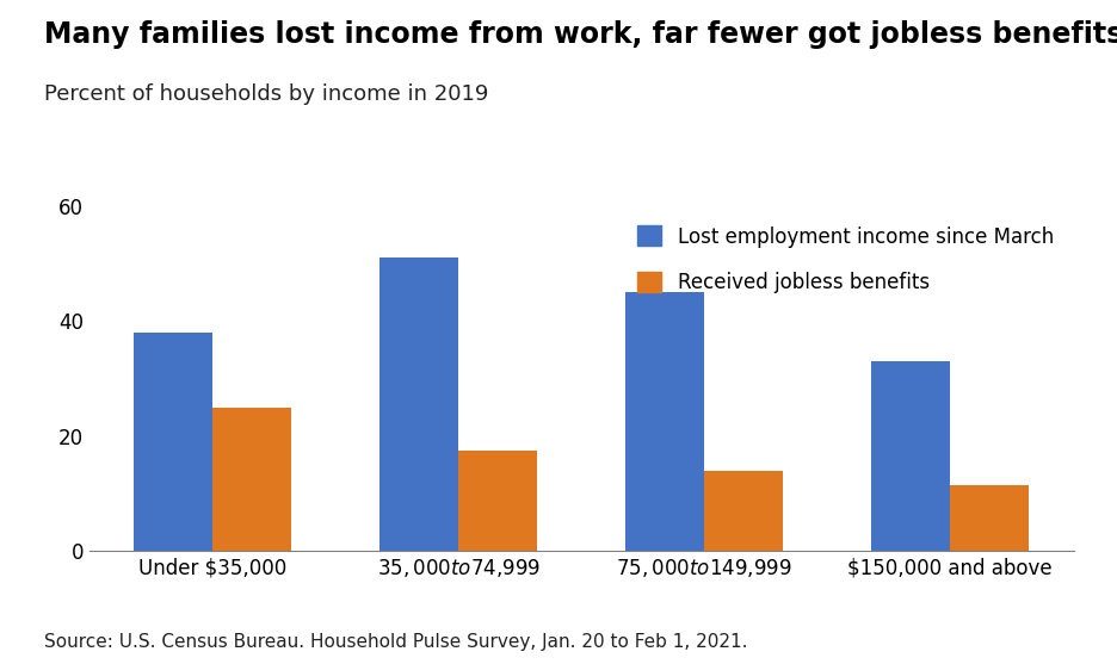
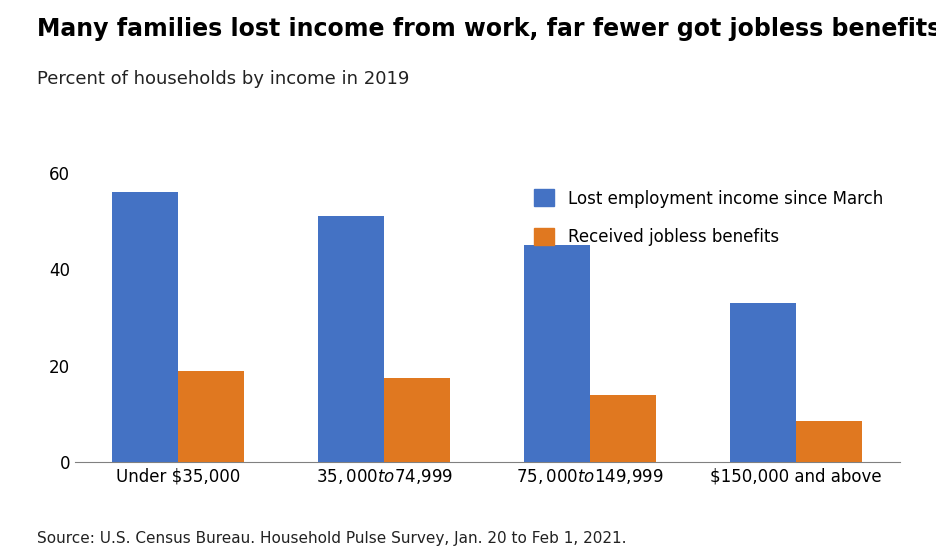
Lost employment income since March/Under $35,000: 38 -> 56
Received jobless benefits/Under $35,000: 25.0 -> 19.0
Received jobless benefits/$150,000 and above: 11.5 -> 8.5
